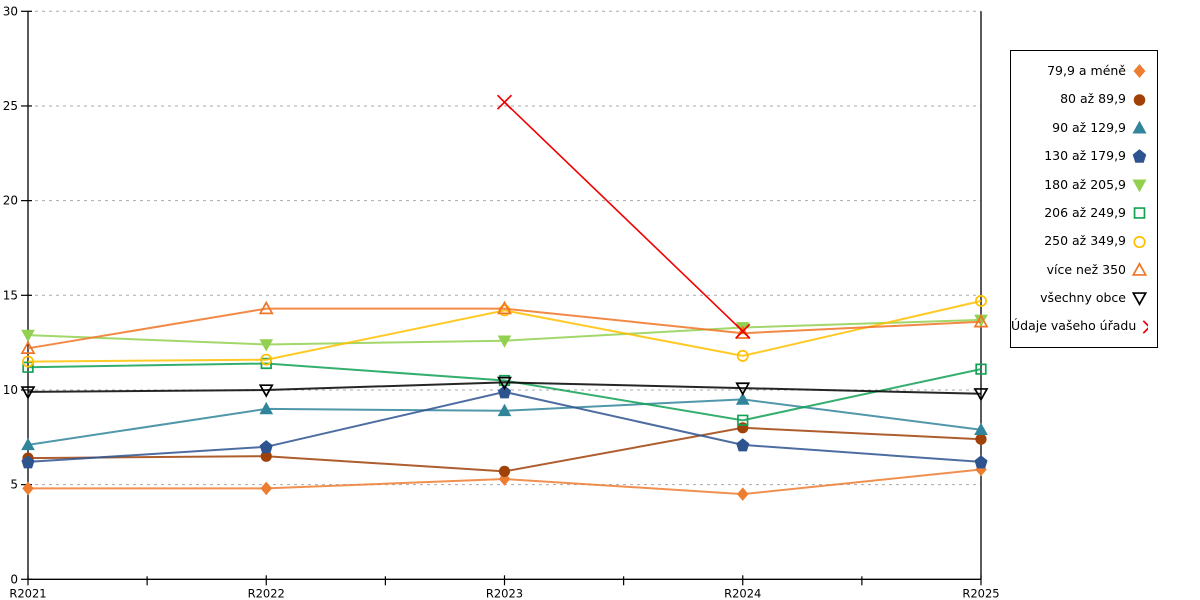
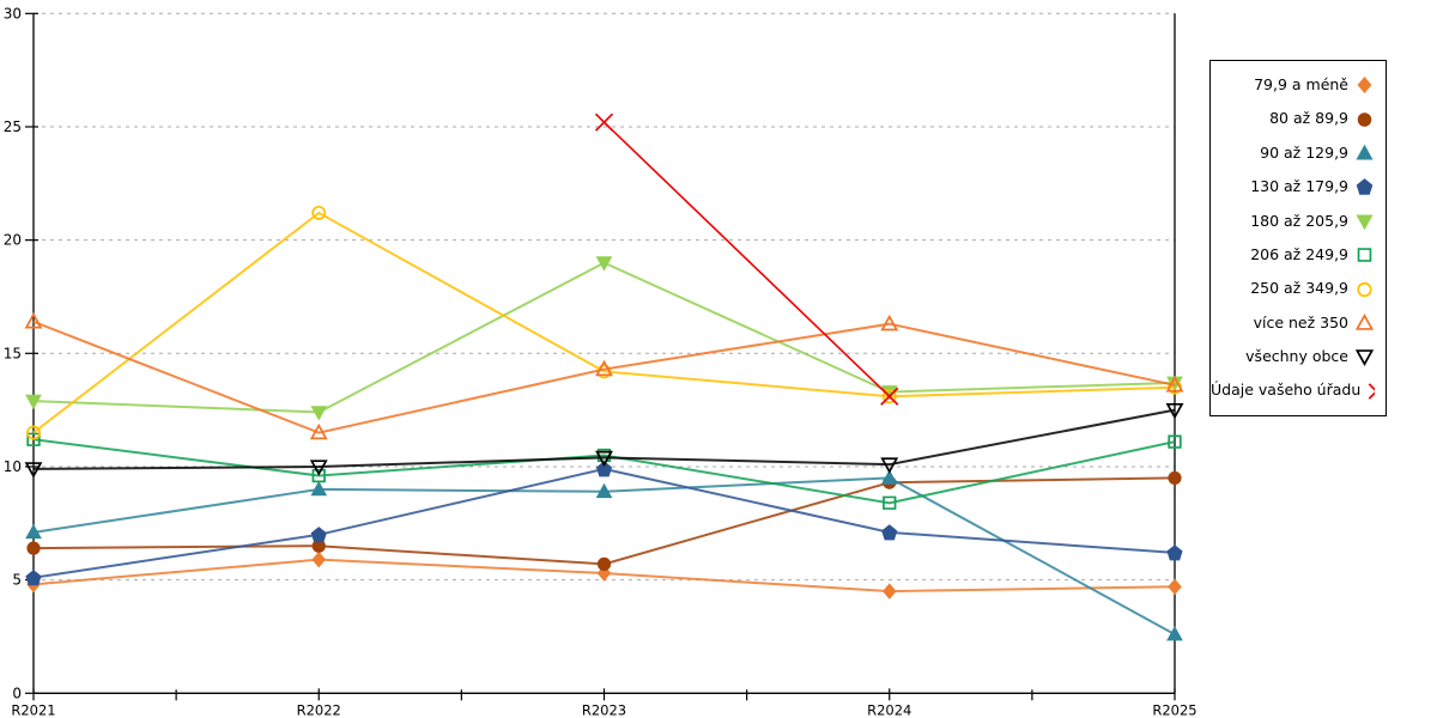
130 až 179,9/R2021: 6.2 -> 5.1
více než 350/R2021: 12.2 -> 16.4
79,9 a méně/R2022: 4.8 -> 5.9
206 až 249,9/R2022: 11.4 -> 9.6
250 až 349,9/R2022: 11.6 -> 21.2
více než 350/R2022: 14.3 -> 11.5
180 až 205,9/R2023: 12.6 -> 19.0
80 až 89,9/R2024: 8.0 -> 9.3
250 až 349,9/R2024: 11.8 -> 13.1
více než 350/R2024: 13.0 -> 16.3
79,9 a méně/R2025: 5.8 -> 4.7
80 až 89,9/R2025: 7.4 -> 9.5
90 až 129,9/R2025: 7.9 -> 2.6
250 až 349,9/R2025: 14.7 -> 13.5
všechny obce/R2025: 9.8 -> 12.5
